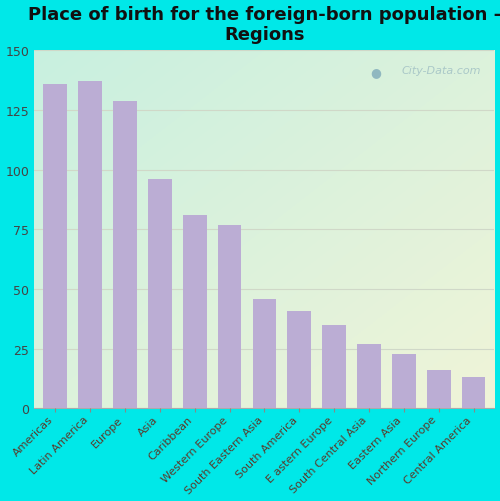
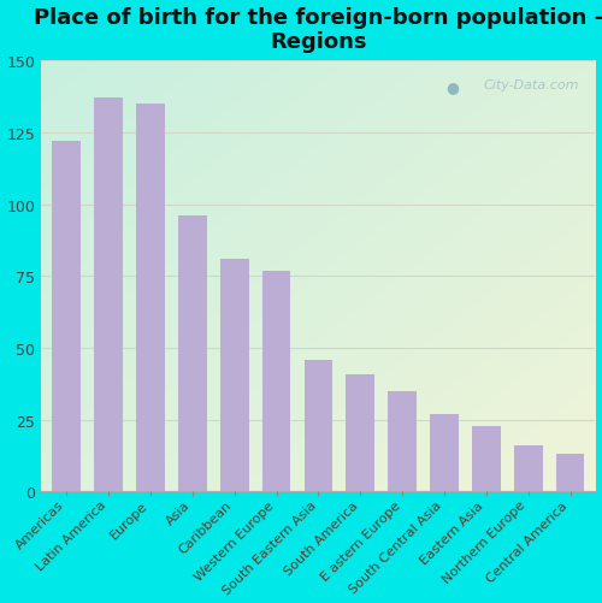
Americas: 136 -> 122
Europe: 129 -> 135
